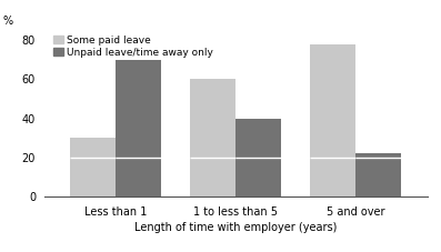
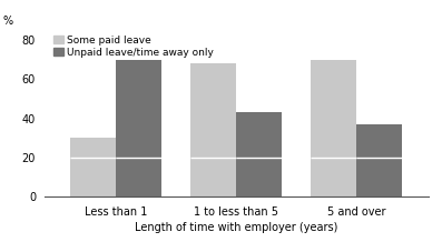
Some paid leave/1 to less than 5: 60 -> 68
Unpaid leave/time away only/1 to less than 5: 40 -> 43
Some paid leave/5 and over: 78 -> 70
Unpaid leave/time away only/5 and over: 22 -> 37
